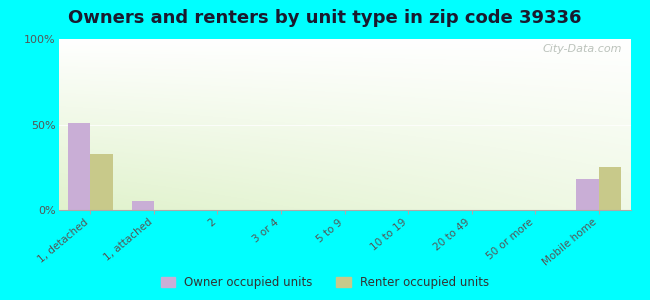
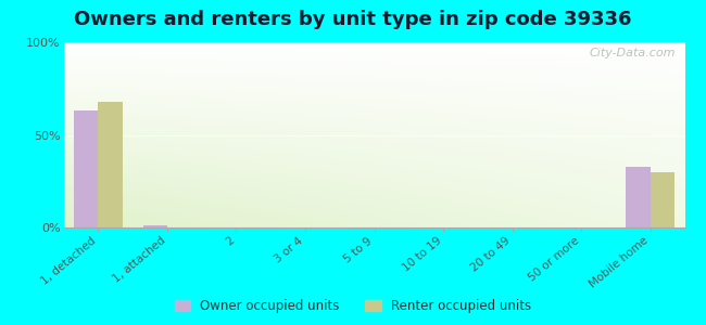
Owner occupied units/1, detached: 51% -> 63%
Renter occupied units/1, detached: 33% -> 68%
Owner occupied units/1, attached: 5% -> 1%
Owner occupied units/Mobile home: 18% -> 33%
Renter occupied units/Mobile home: 25% -> 30%
